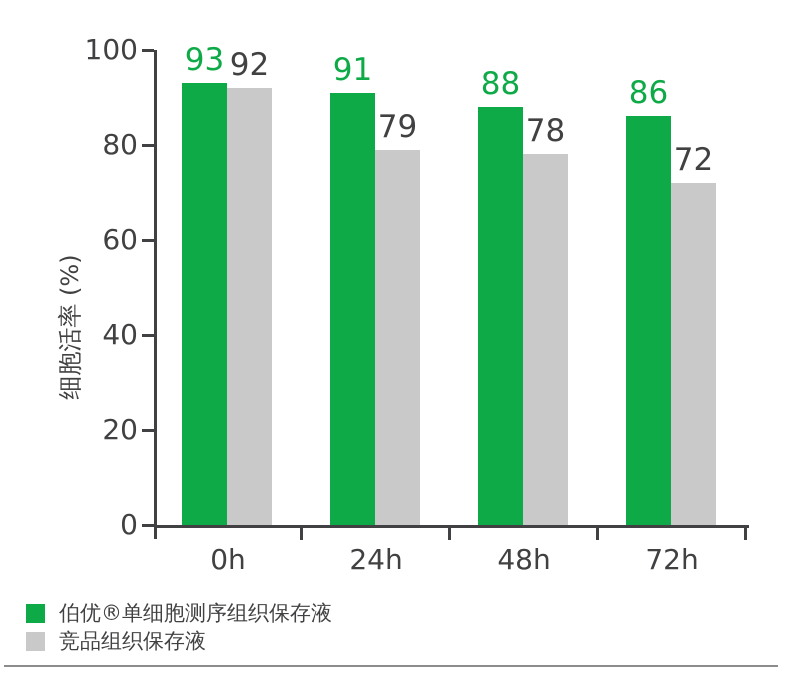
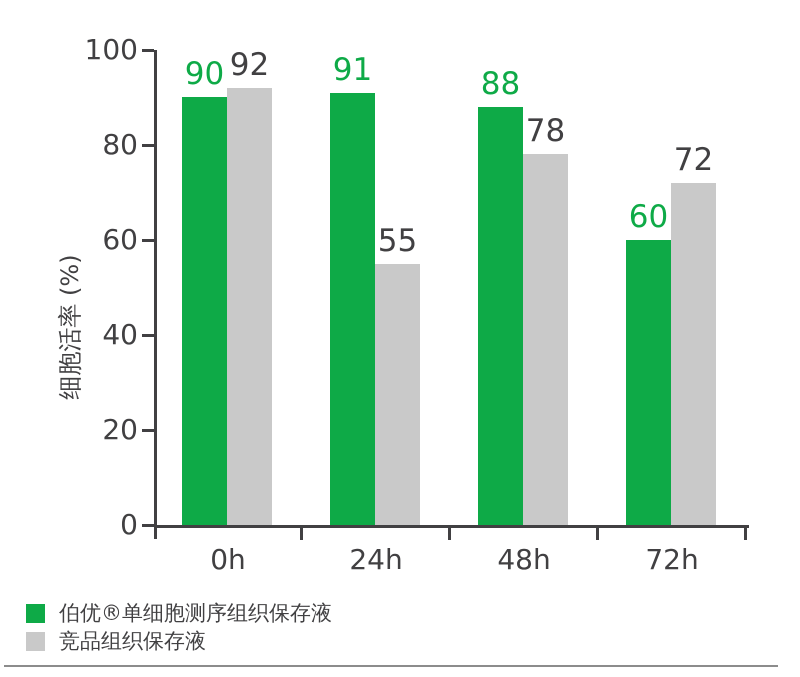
伯优®单细胞测序组织保存液/0h: 93 -> 90
竞品组织保存液/24h: 79 -> 55
伯优®单细胞测序组织保存液/72h: 86 -> 60
